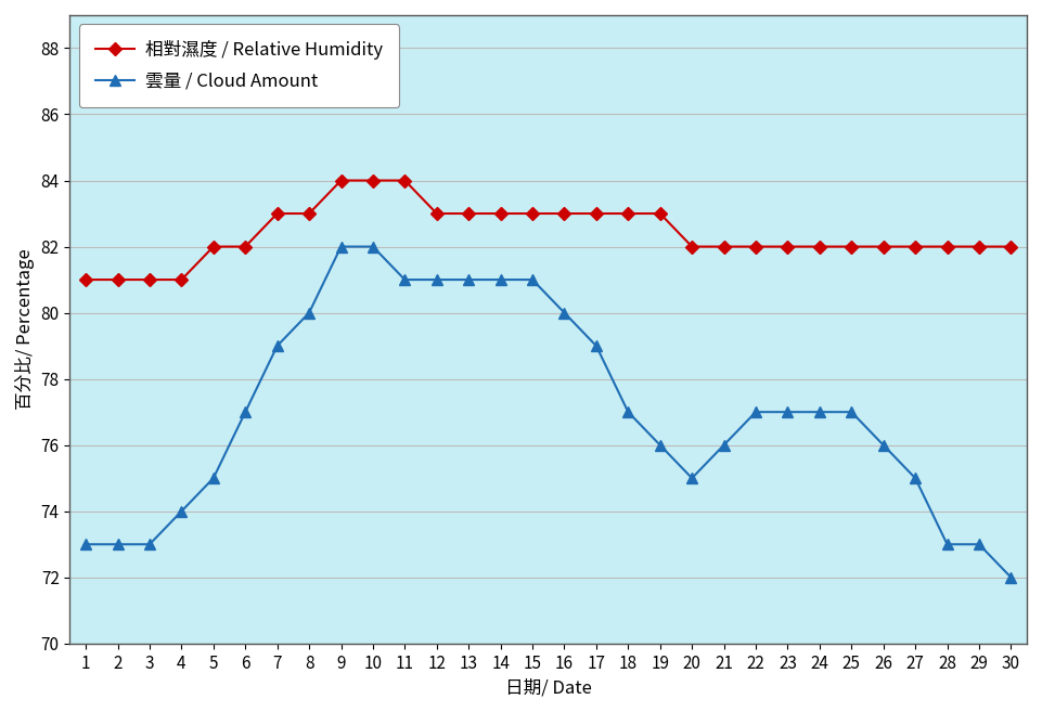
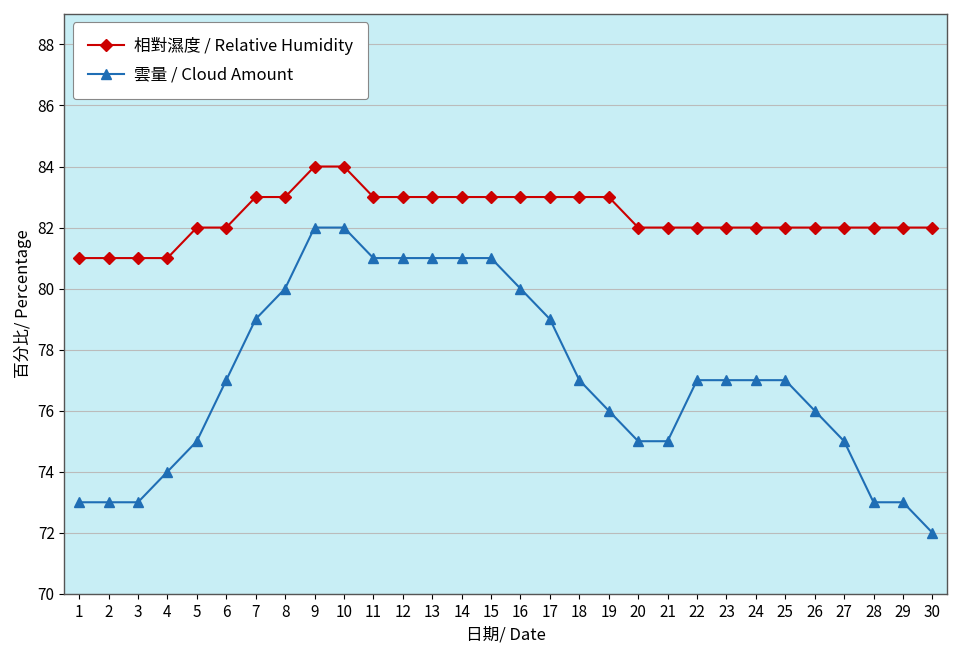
相對濕度 / Relative Humidity/11: 84 -> 83
雲量 / Cloud Amount/21: 76 -> 75
